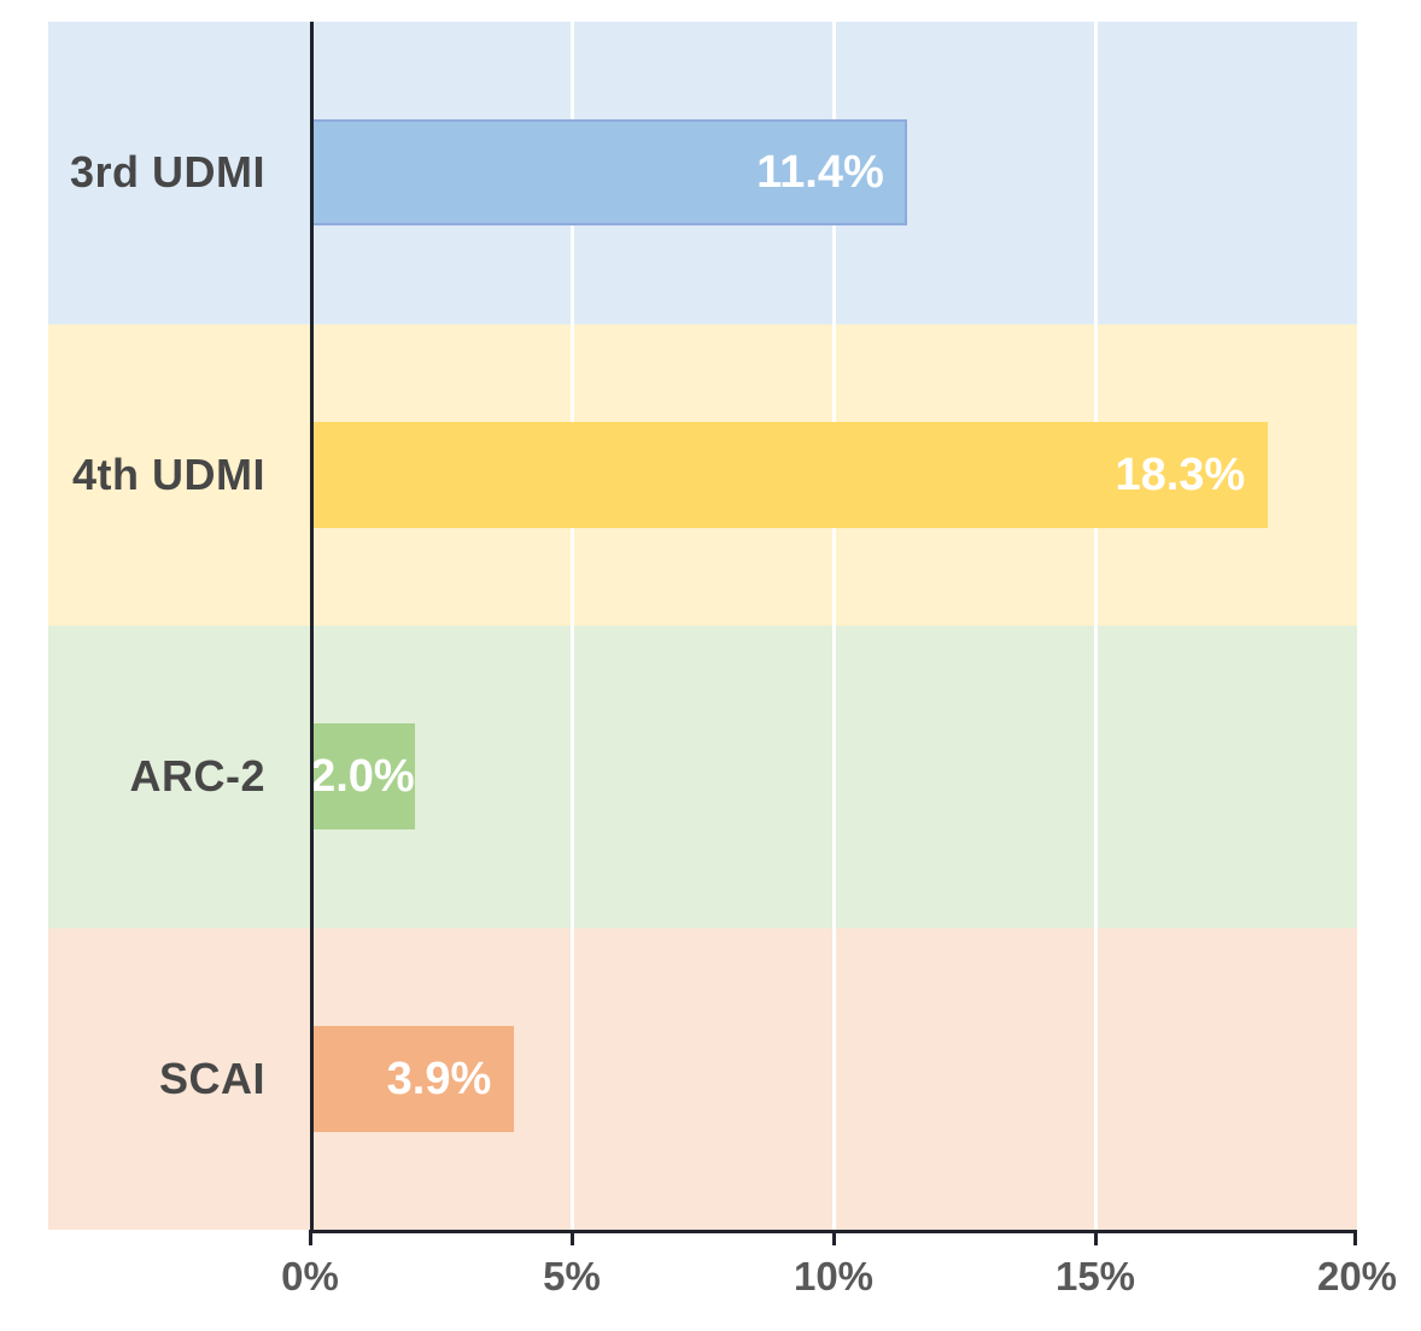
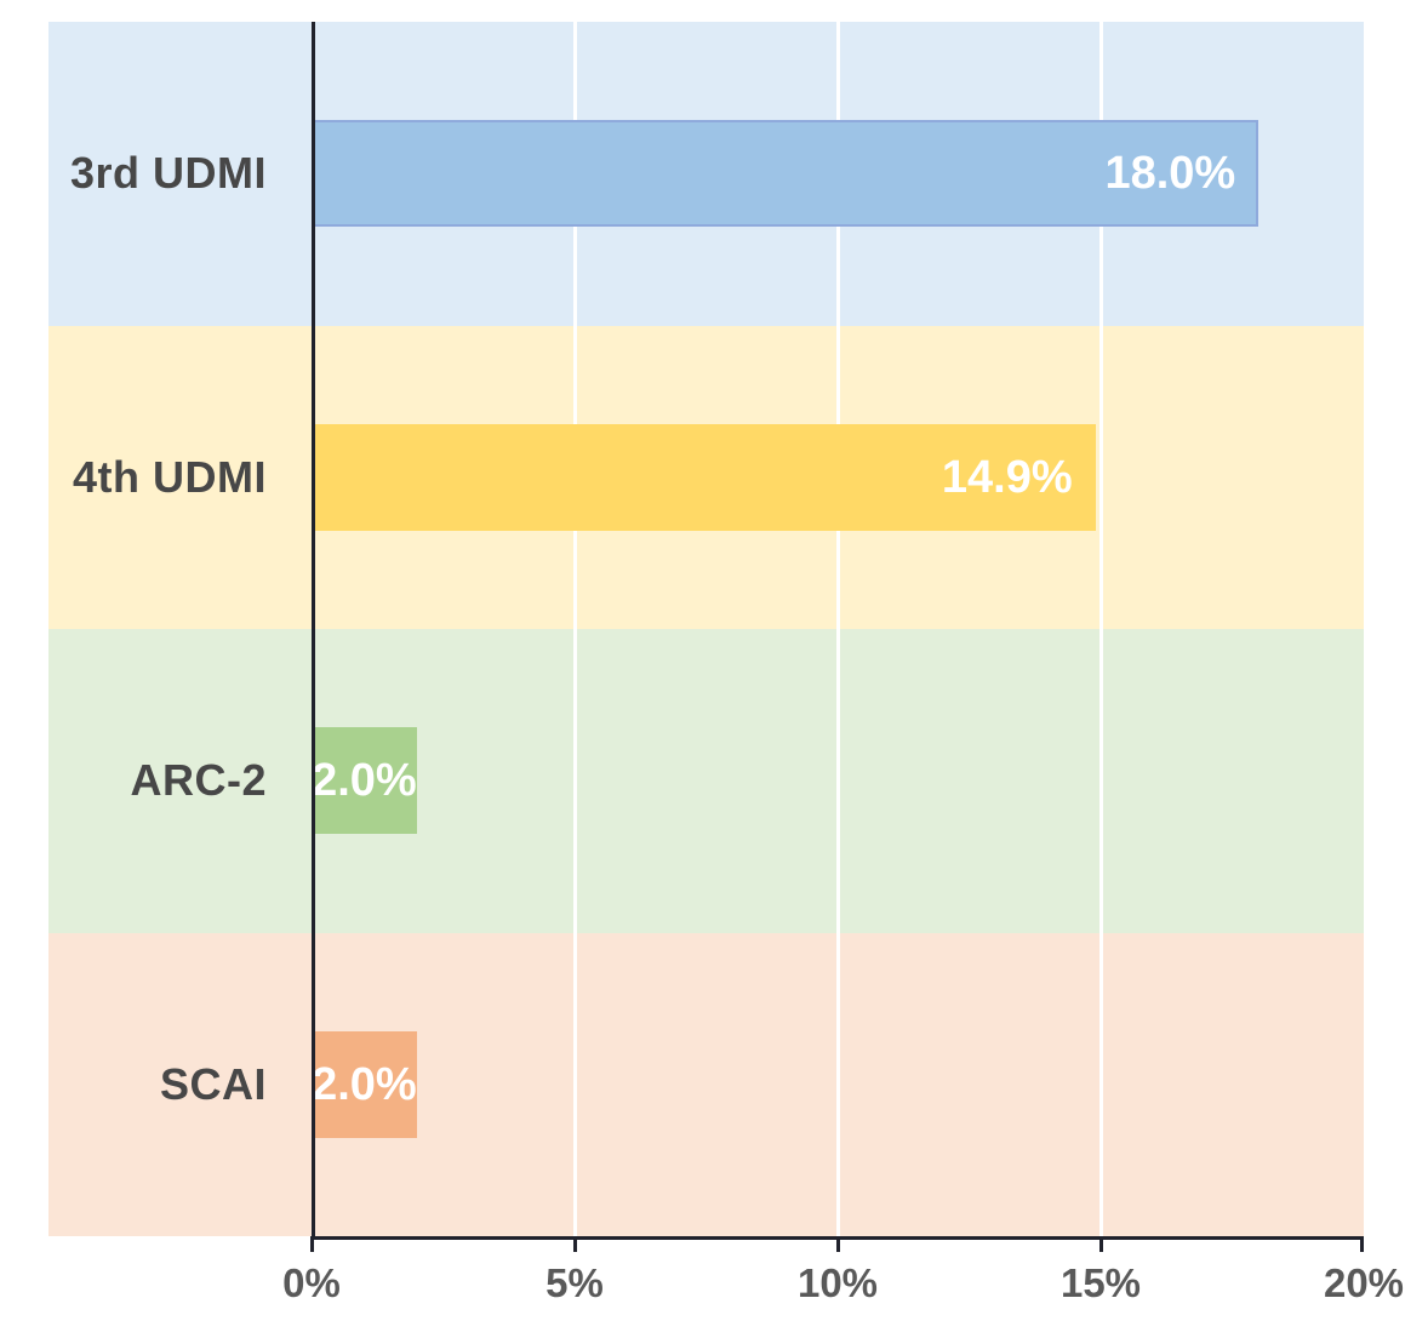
3rd UDMI: 11.4% -> 18.0%
4th UDMI: 18.3% -> 14.9%
SCAI: 3.9% -> 2.0%
